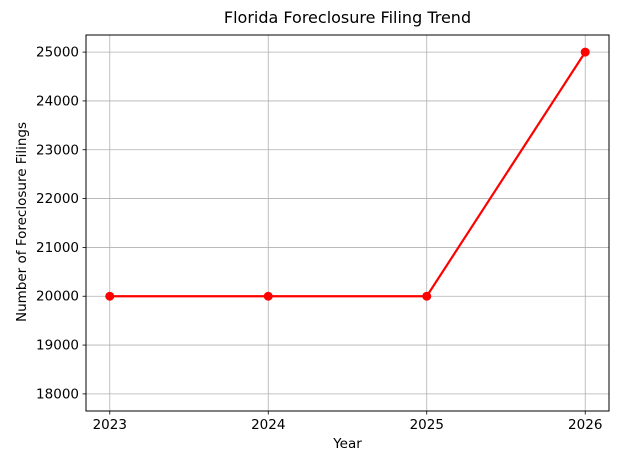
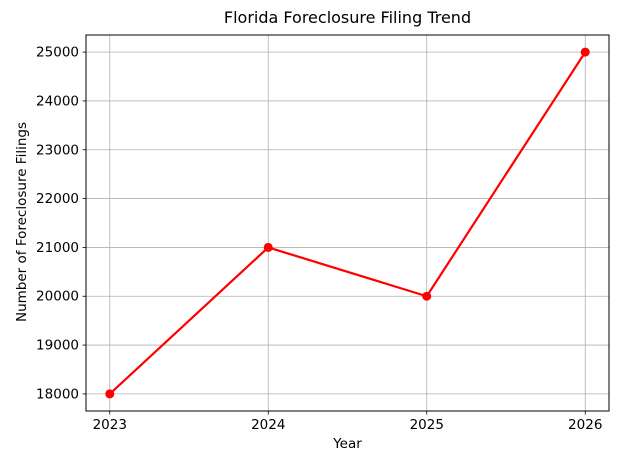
2023: 20000 -> 18000
2024: 20000 -> 21000
